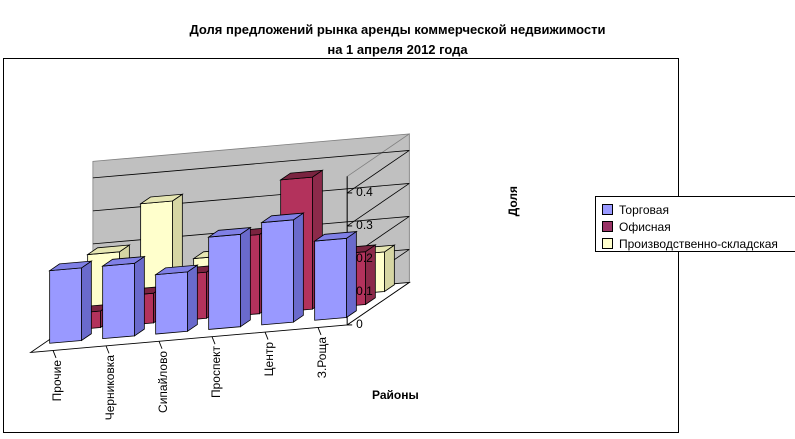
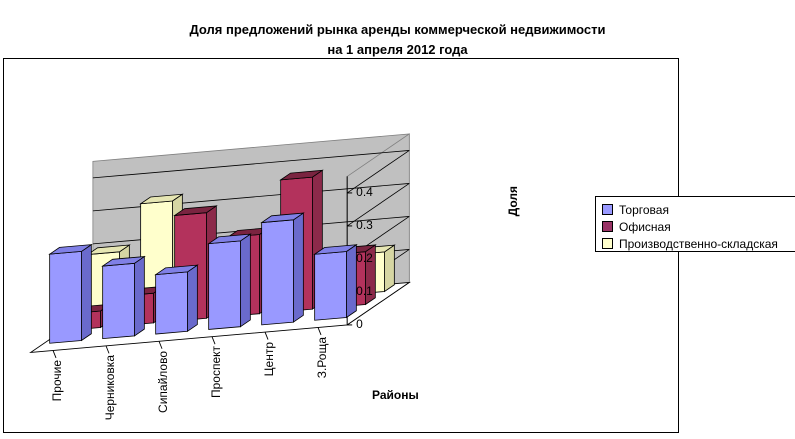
Торговая/Прочие: 0.22 -> 0.27
Офисная/Сипайлово: 0.14 -> 0.32
Торговая/Проспект: 0.28 -> 0.26
Торговая/З.Роща: 0.24 -> 0.20
